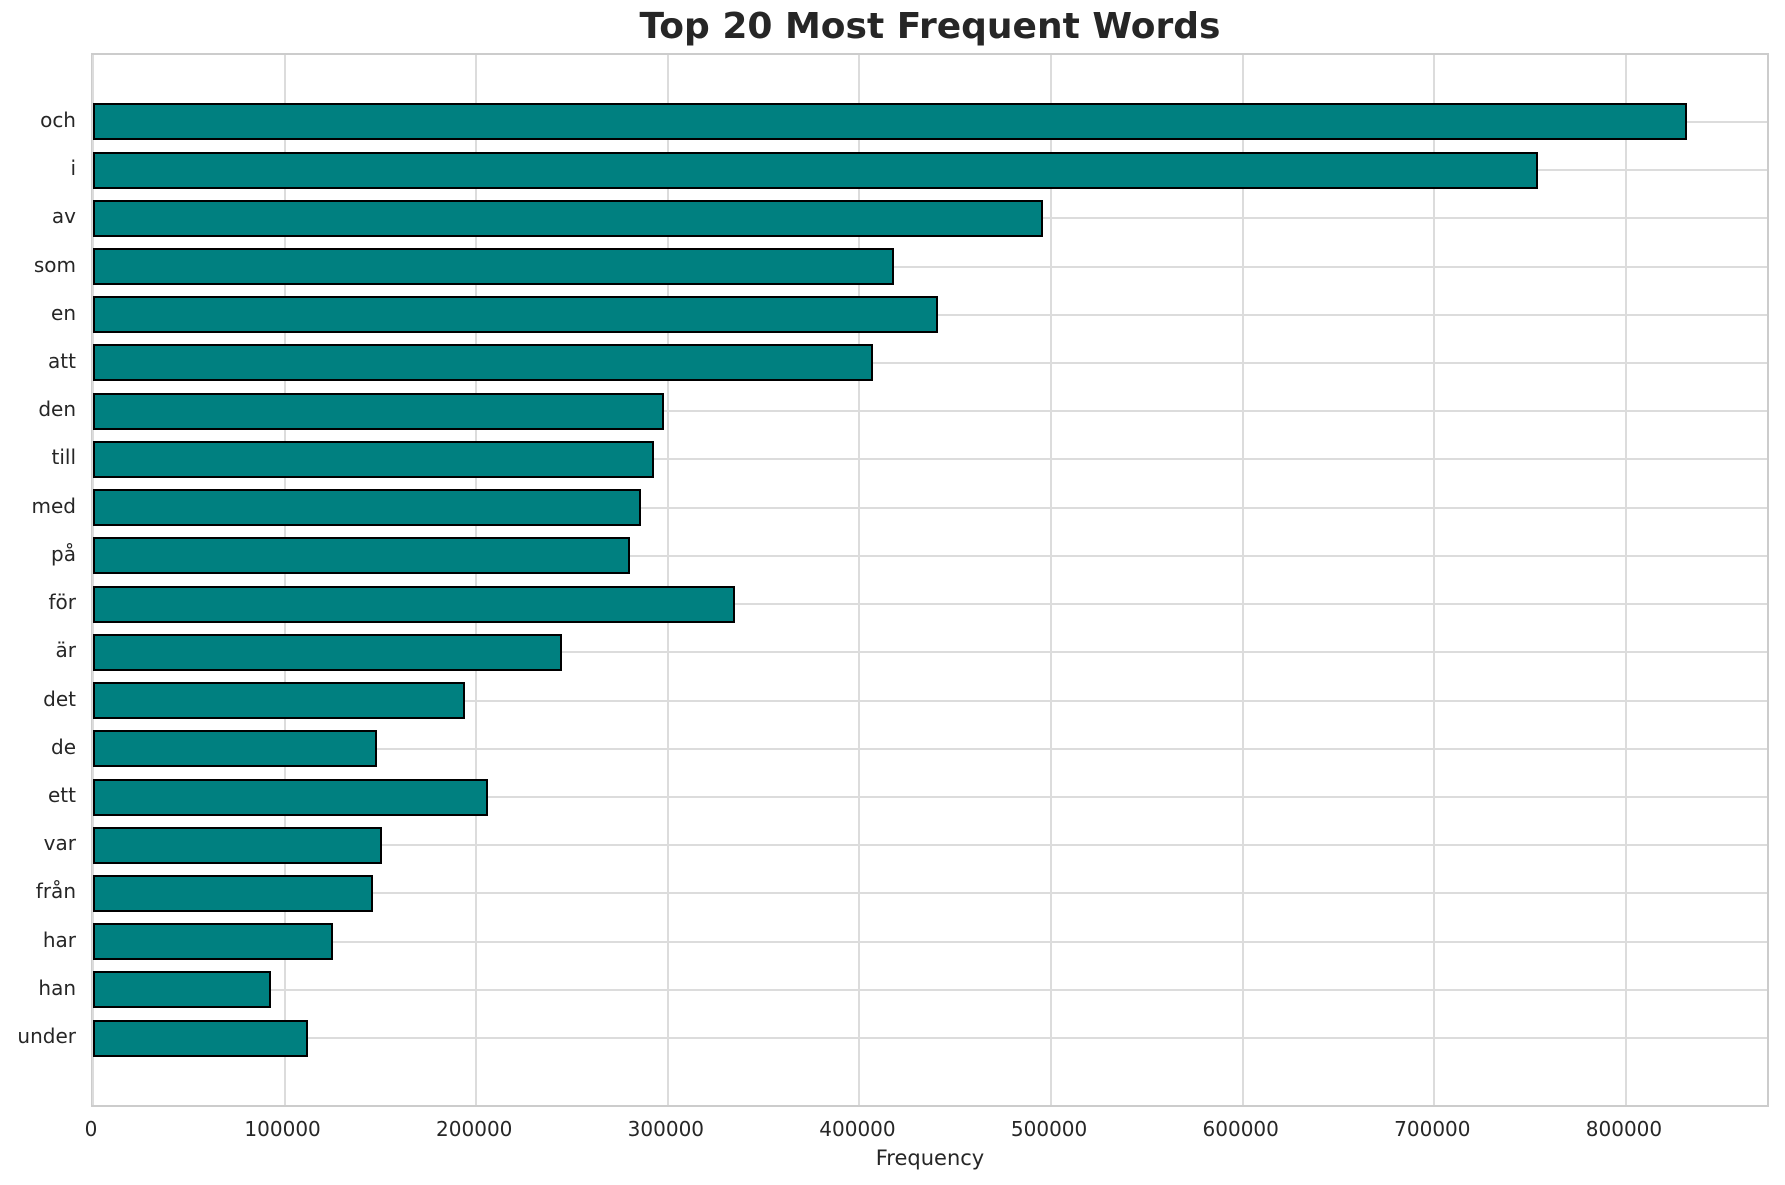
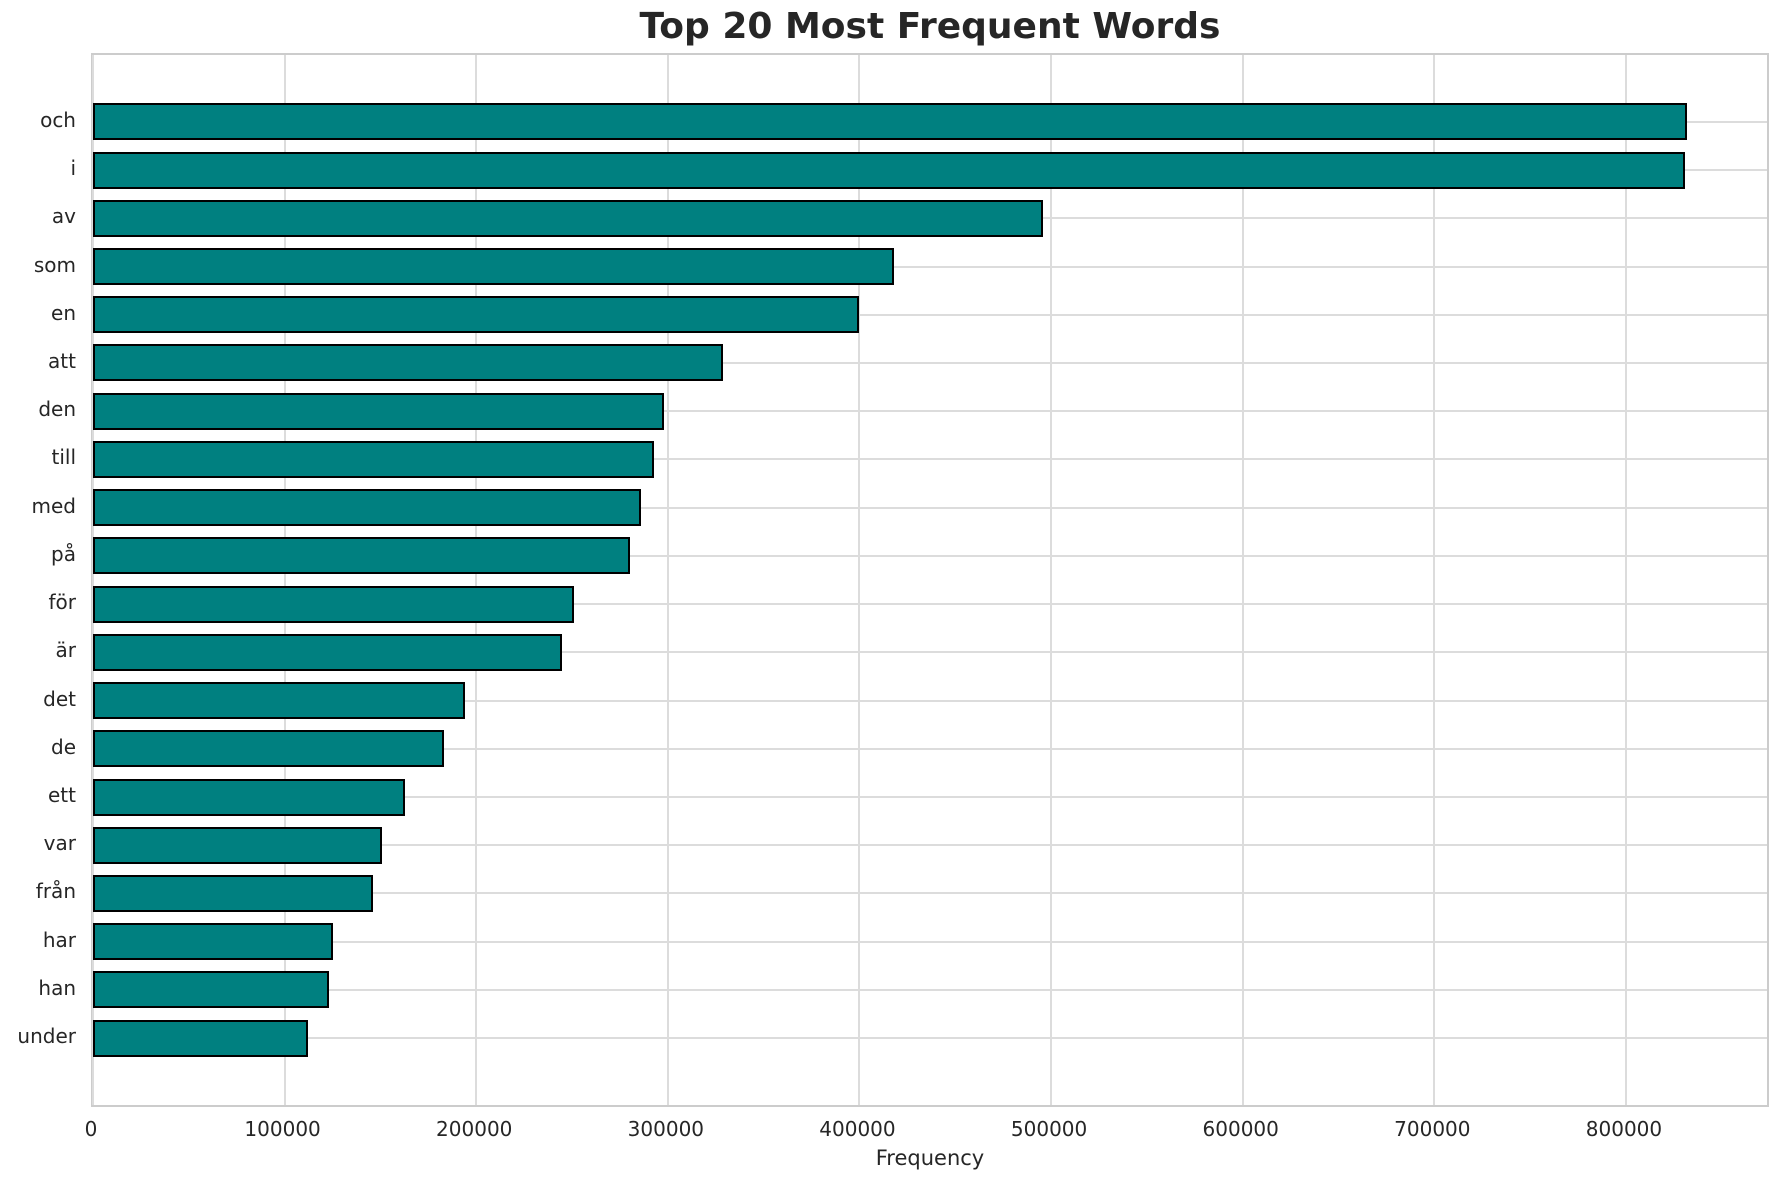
i: 754000 -> 831000
en: 441000 -> 400000
att: 407000 -> 329000
för: 335000 -> 251000
de: 148000 -> 183000
ett: 206000 -> 163000
han: 93000 -> 123000
